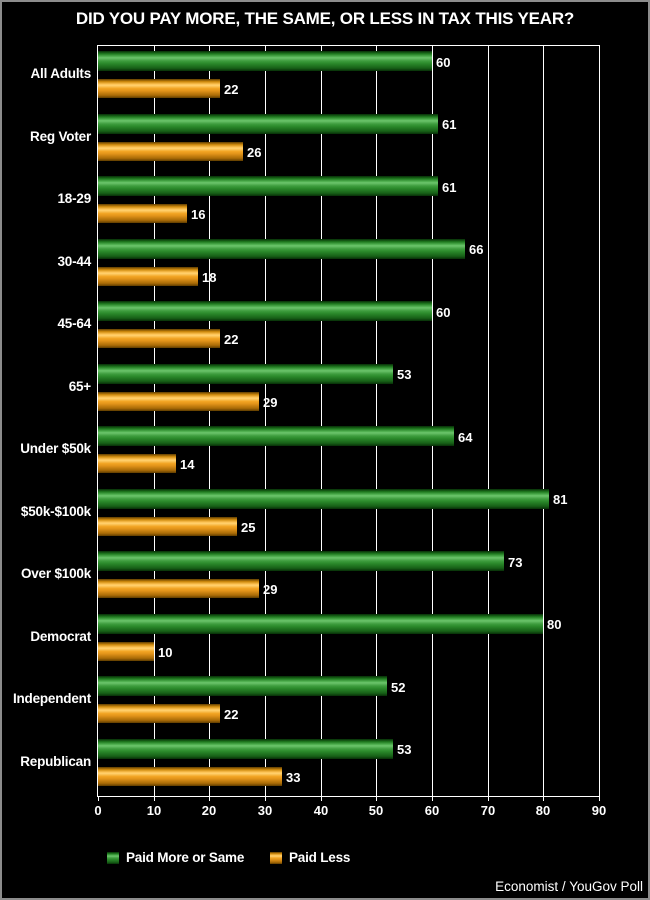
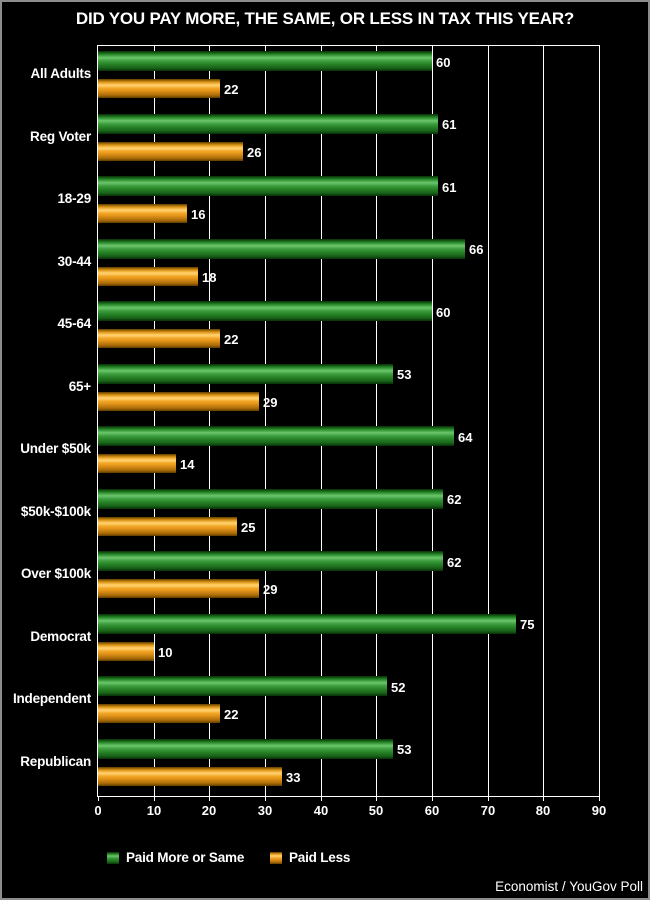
Paid More or Same/$50k-$100k: 81 -> 62
Paid More or Same/Over $100k: 73 -> 62
Paid More or Same/Democrat: 80 -> 75
